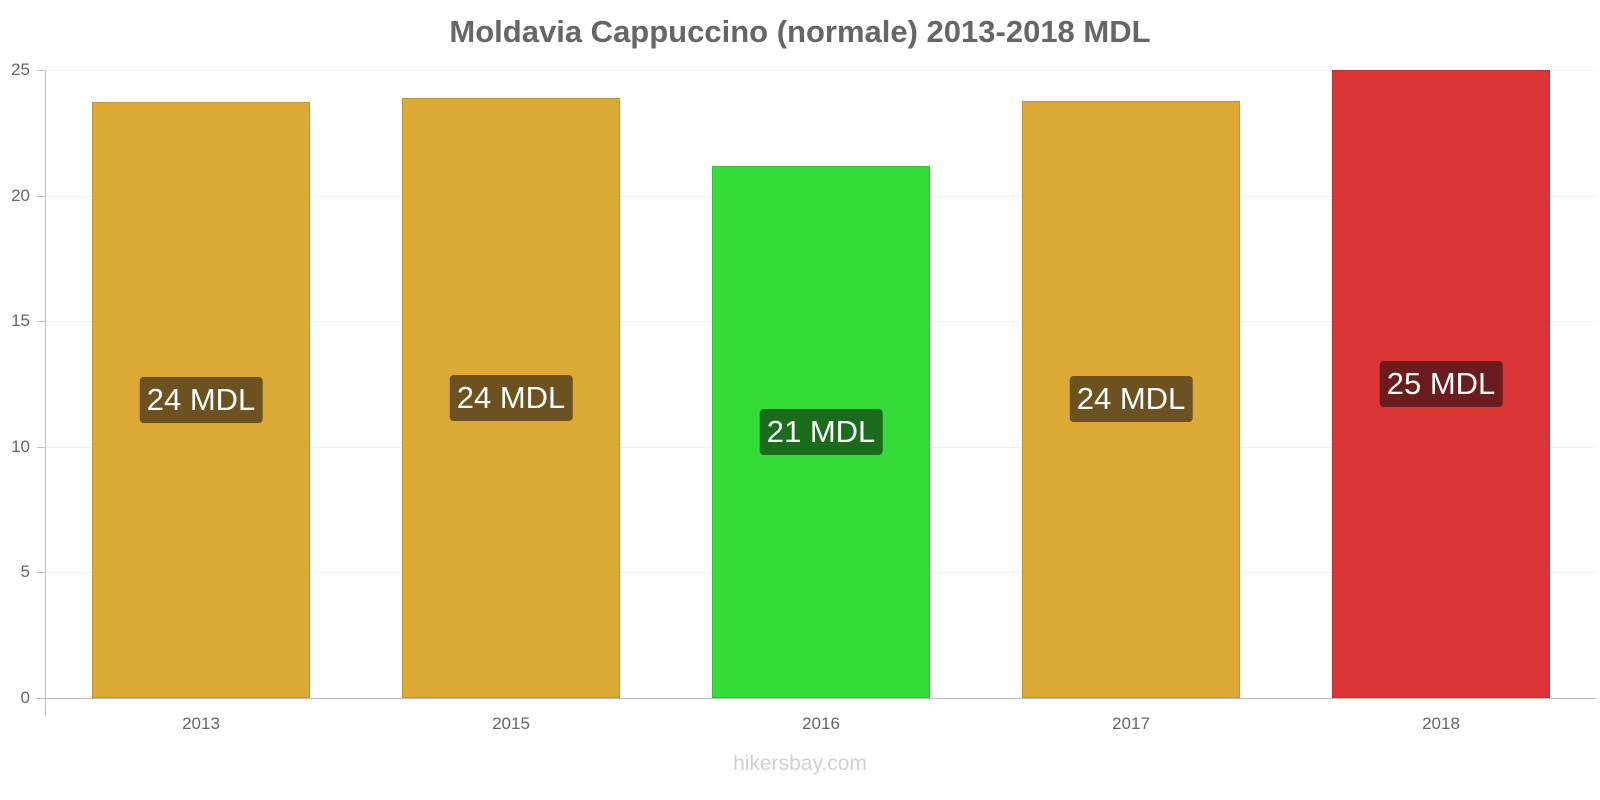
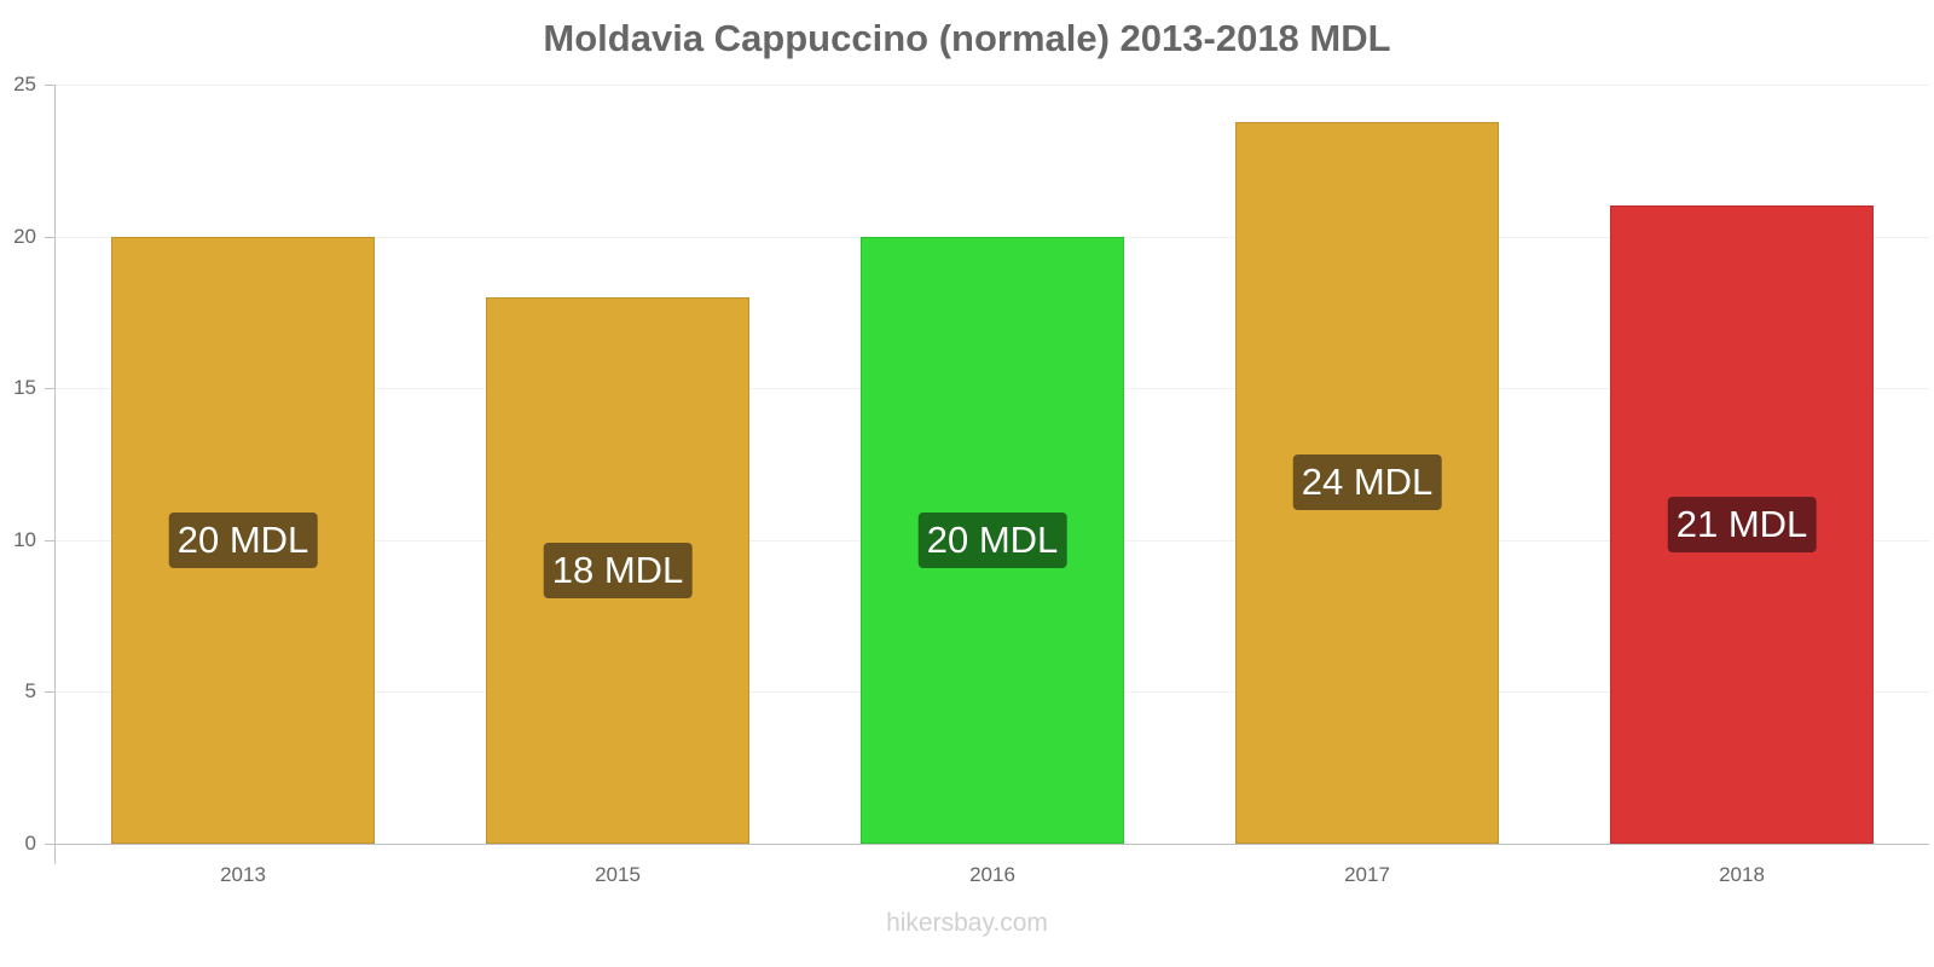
2013: 24 -> 20
2015: 24 -> 18
2016: 21 -> 20
2018: 25 -> 21
